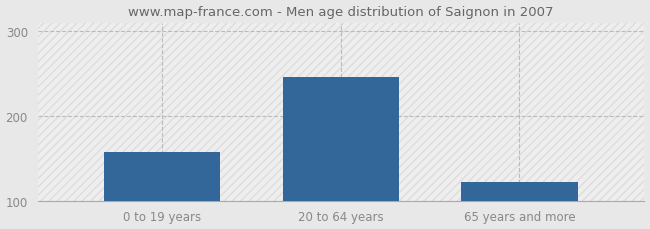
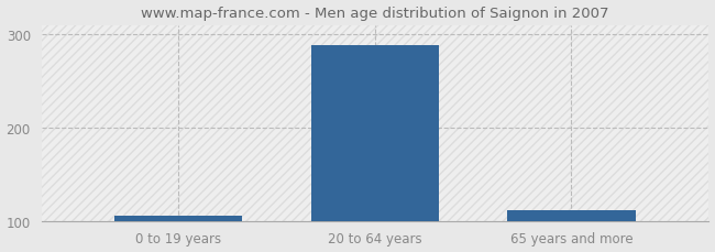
0 to 19 years: 158 -> 106
20 to 64 years: 246 -> 289
65 years and more: 122 -> 112
